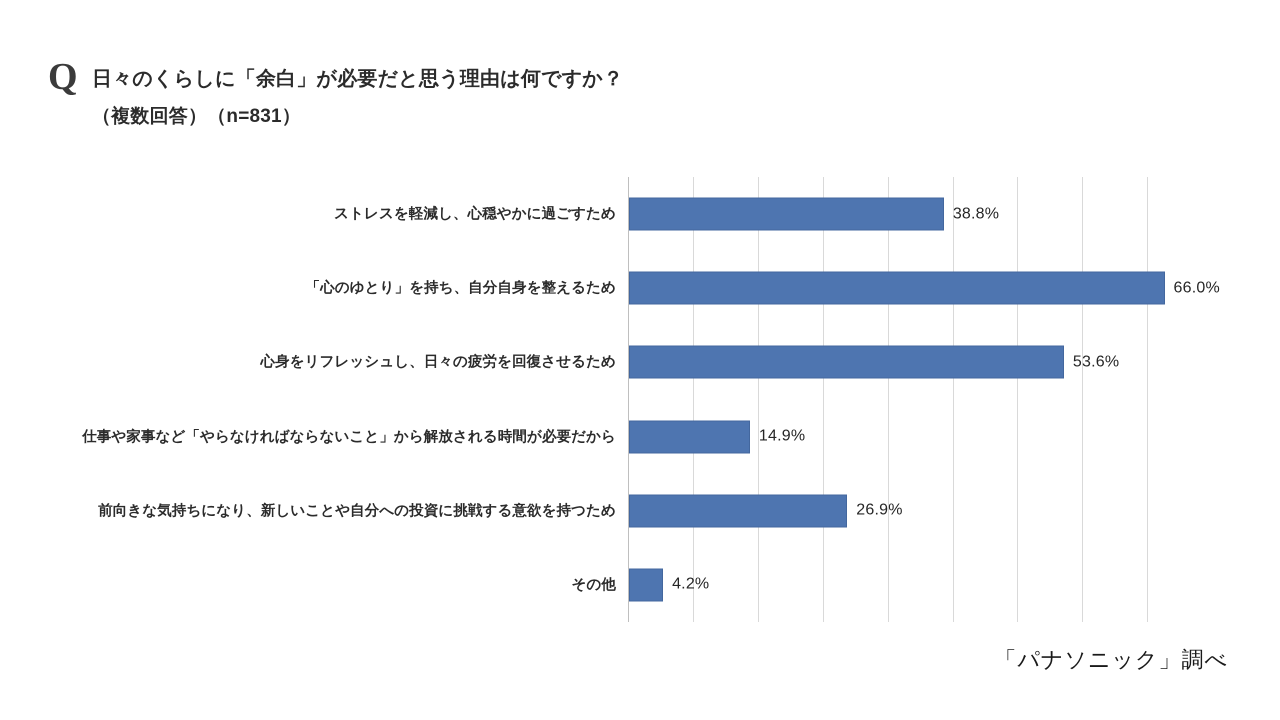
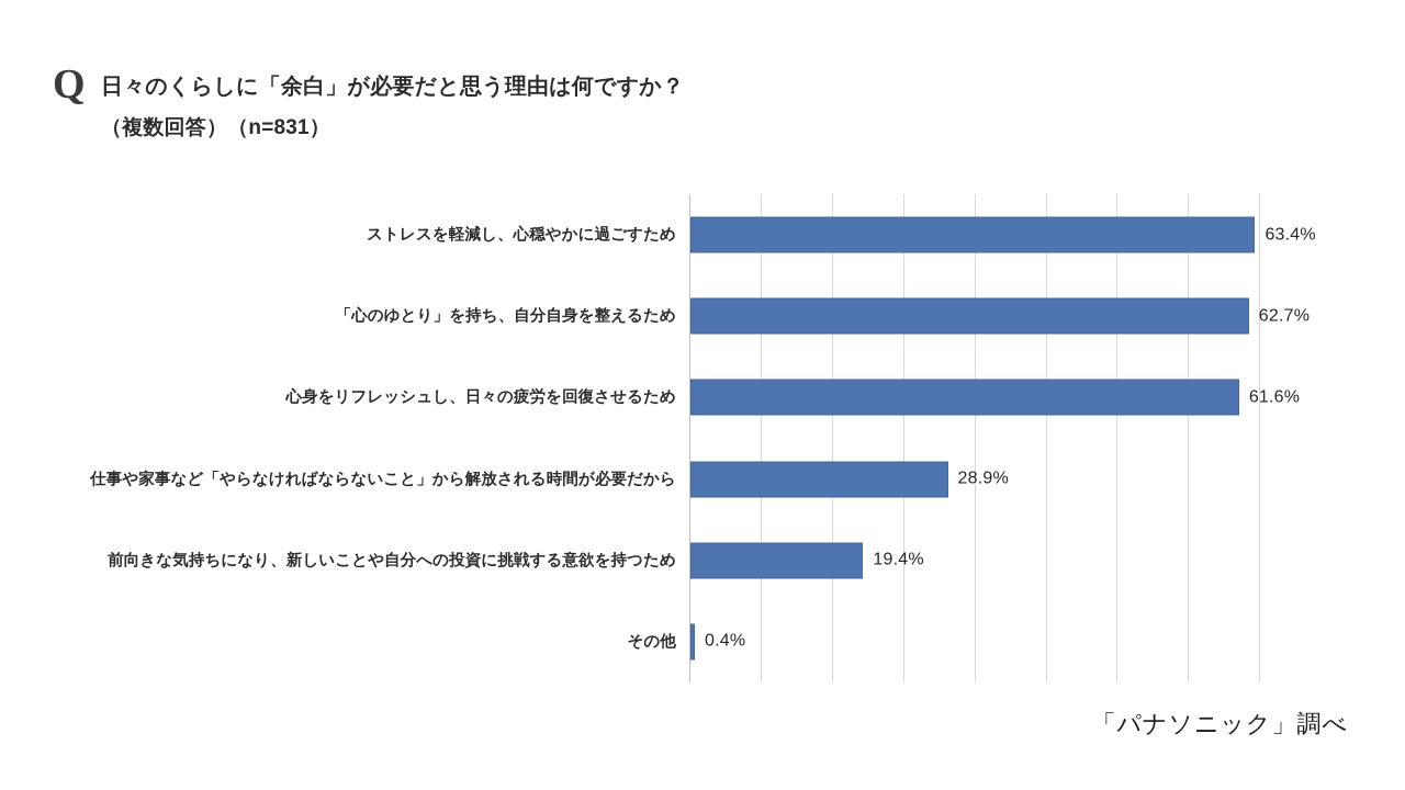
ストレスを軽減し、心穏やかに過ごすため: 38.8% -> 63.4%
「心のゆとり」を持ち、自分自身を整えるため: 66.0% -> 62.7%
心身をリフレッシュし、日々の疲労を回復させるため: 53.6% -> 61.6%
仕事や家事など「やらなければならないこと」から解放される時間が必要だから: 14.9% -> 28.9%
前向きな気持ちになり、新しいことや自分への投資に挑戦する意欲を持つため: 26.9% -> 19.4%
その他: 4.2% -> 0.4%
